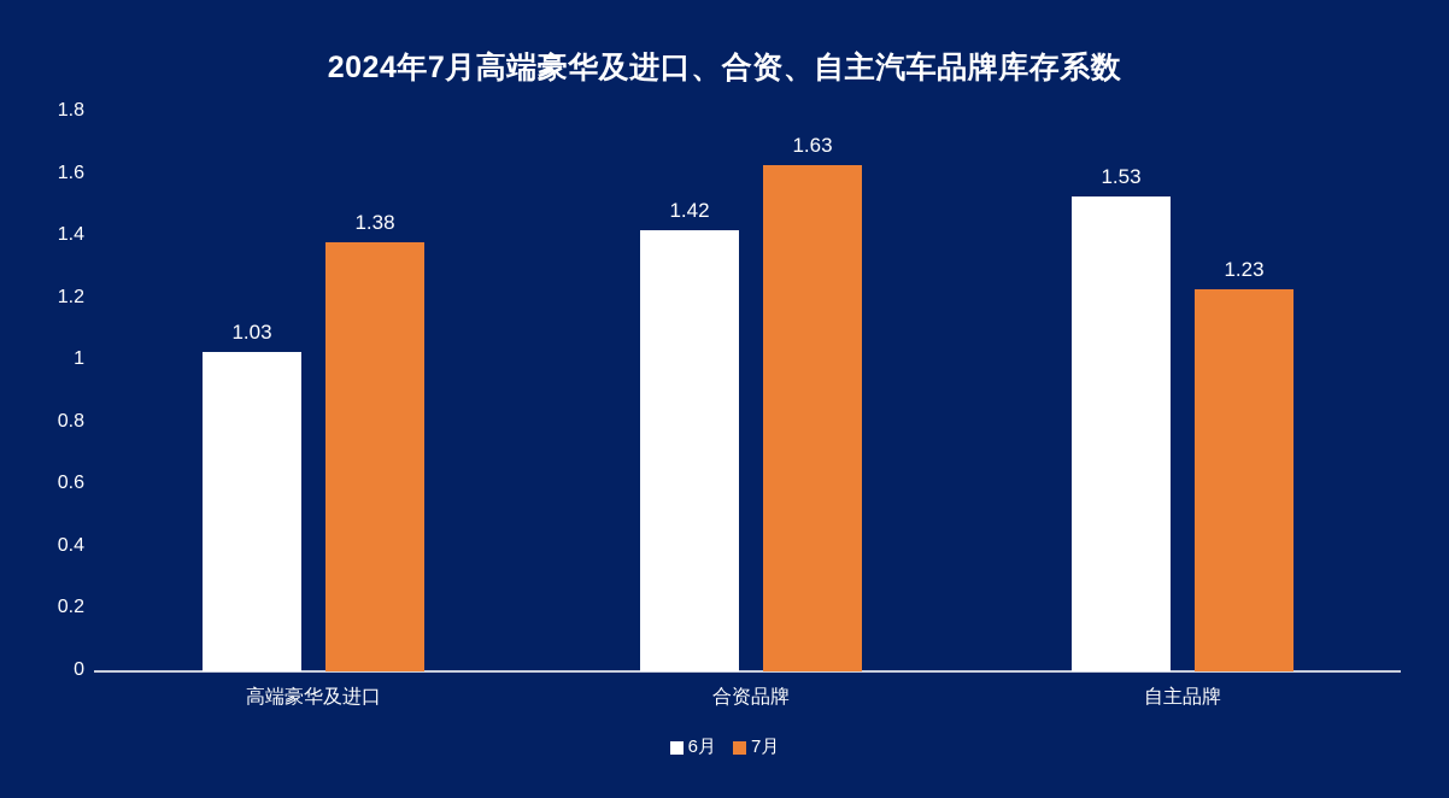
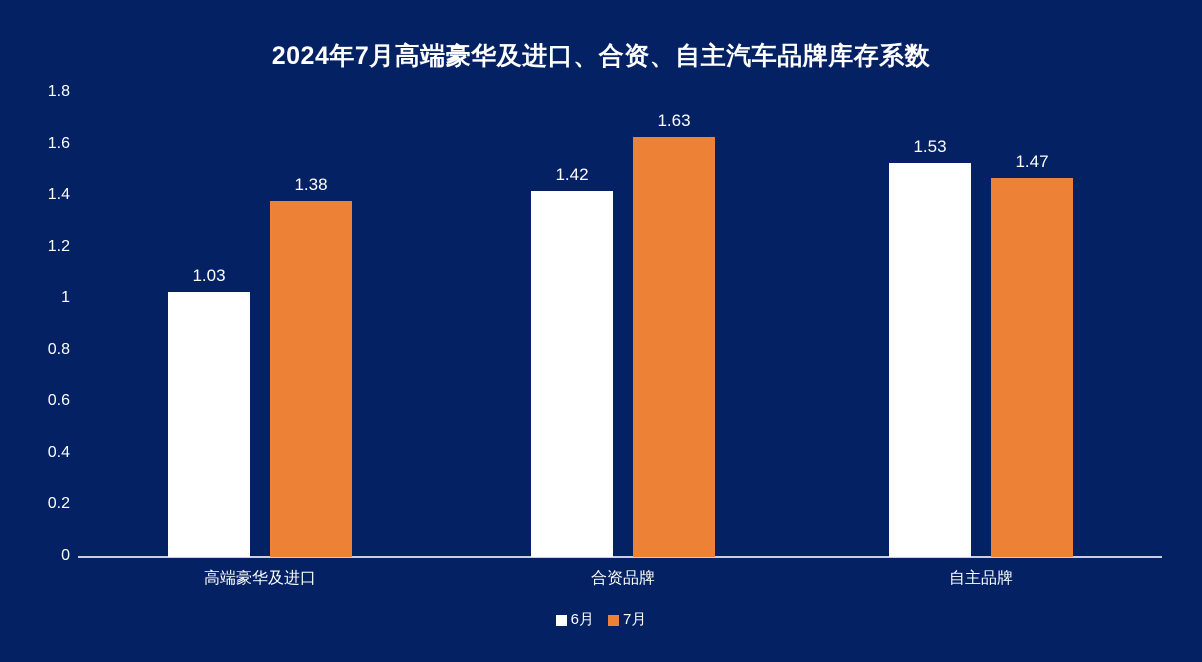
7月/自主品牌: 1.23 -> 1.47
